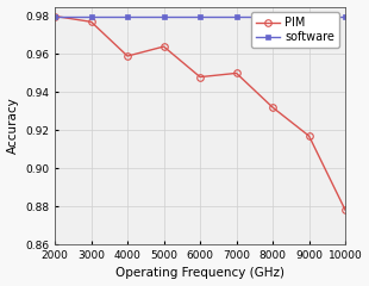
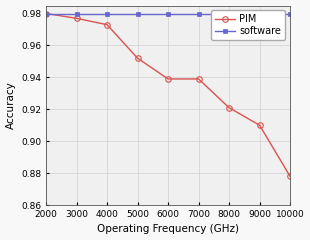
PIM/4000: 0.959 -> 0.973
PIM/5000: 0.964 -> 0.952
PIM/6000: 0.948 -> 0.939
PIM/7000: 0.950 -> 0.939
PIM/8000: 0.932 -> 0.921
PIM/9000: 0.917 -> 0.910
